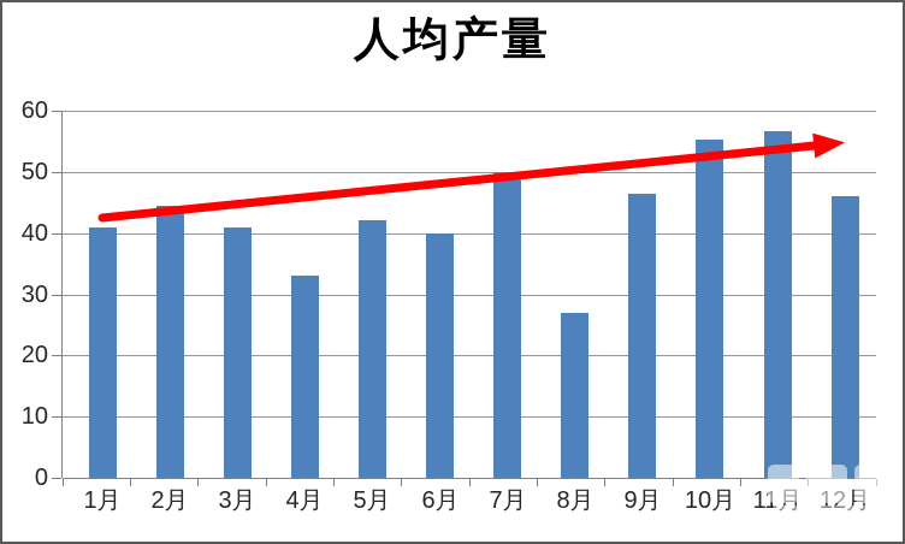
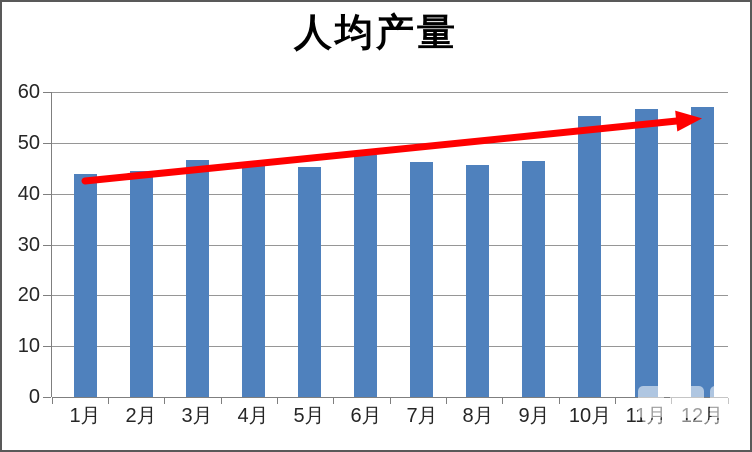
1月: 41 -> 44
3月: 41 -> 47
4月: 33 -> 46
5月: 42 -> 45
6月: 40 -> 48
7月: 50 -> 46
8月: 27 -> 46
12月: 46 -> 57
